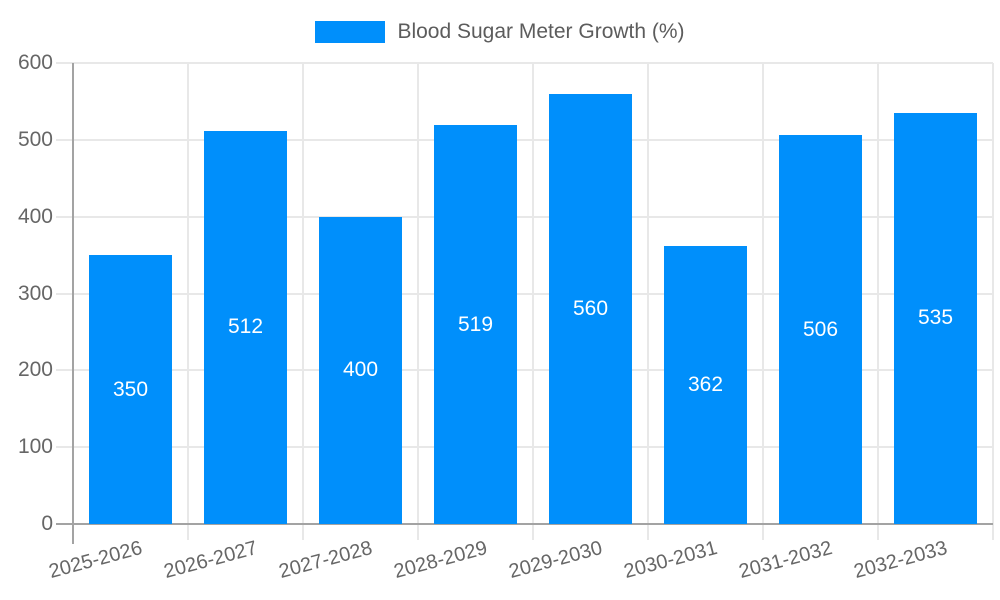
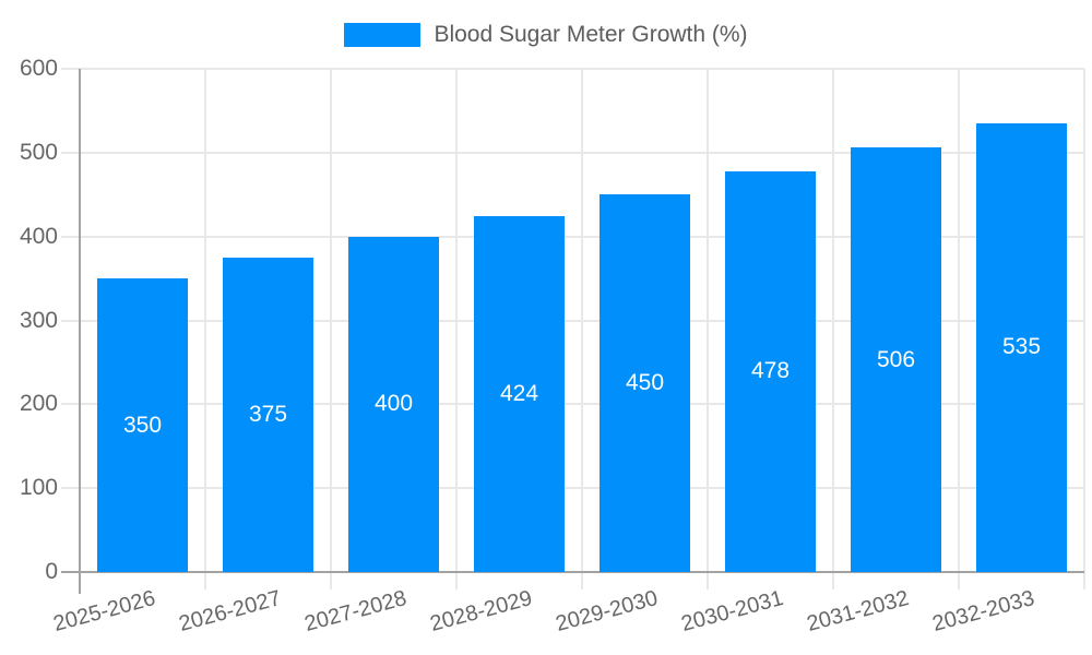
2026-2027: 512 -> 375
2028-2029: 519 -> 424
2029-2030: 560 -> 450
2030-2031: 362 -> 478
